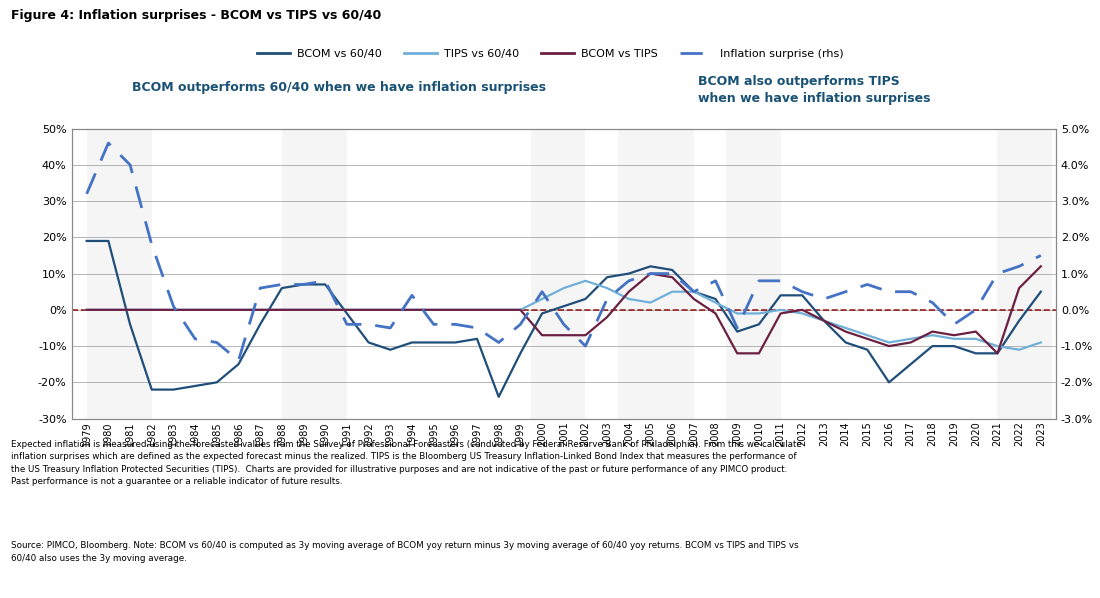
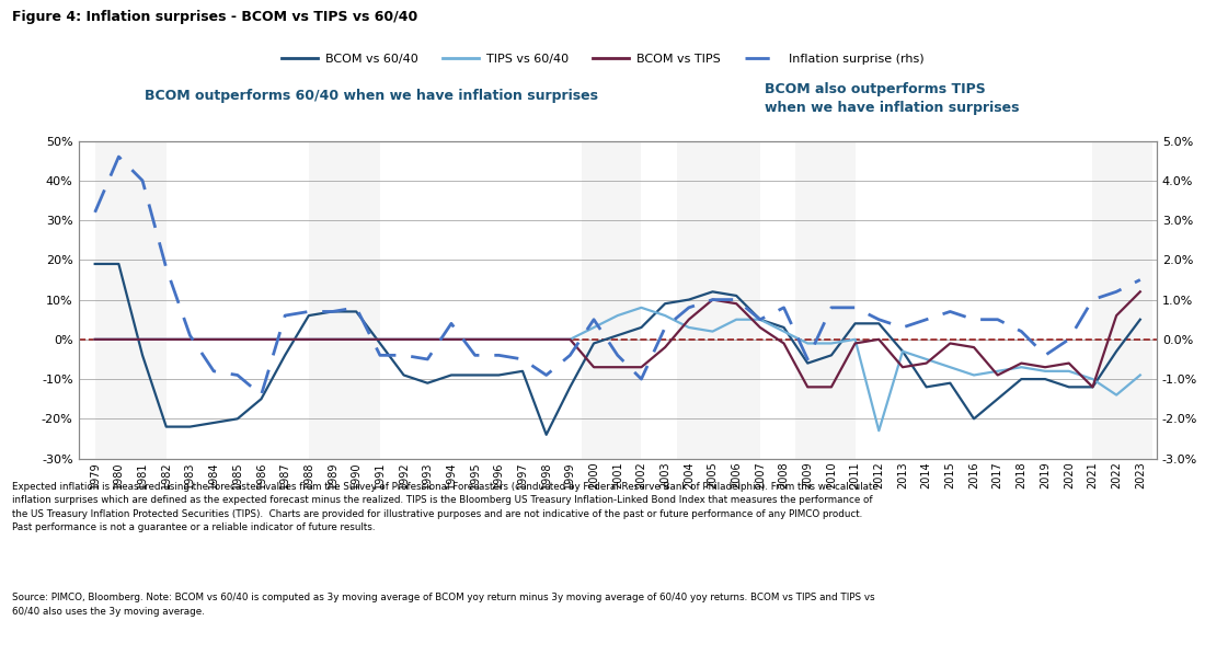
TIPS vs 60/40/2012: -1% -> -23%
BCOM vs TIPS/2013: -3% -> -7%
BCOM vs 60/40/2014: -9% -> -12%
BCOM vs TIPS/2015: -8% -> -1%
BCOM vs TIPS/2016: -10% -> -2%
TIPS vs 60/40/2022: -11% -> -14%
